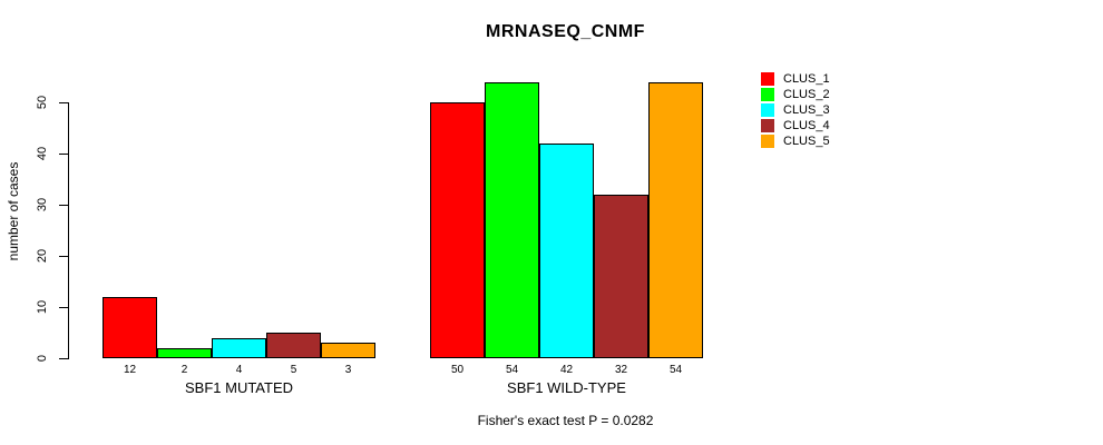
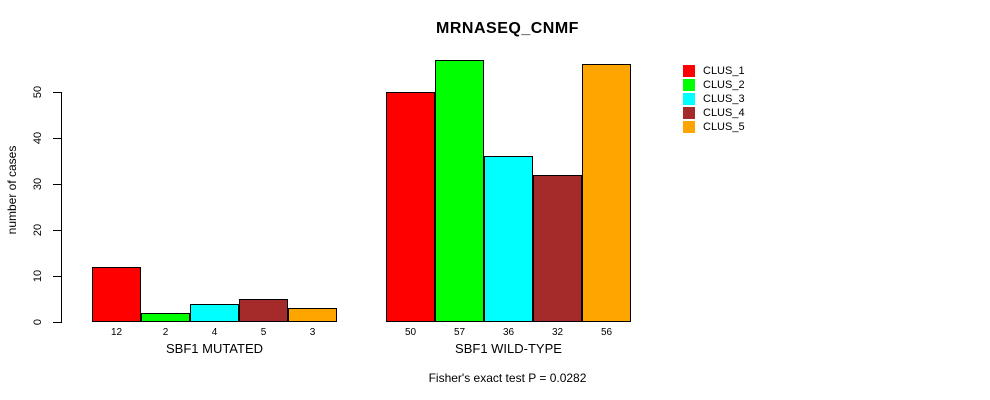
CLUS_2/SBF1 WILD-TYPE: 54 -> 57
CLUS_3/SBF1 WILD-TYPE: 42 -> 36
CLUS_5/SBF1 WILD-TYPE: 54 -> 56
